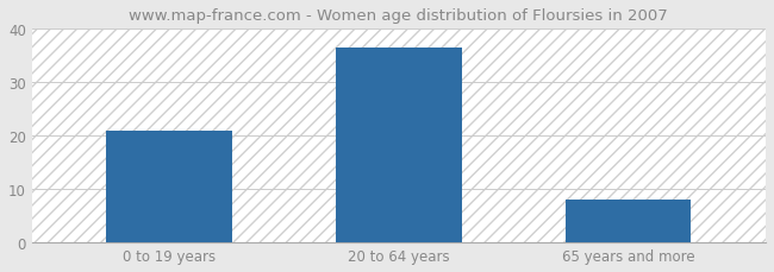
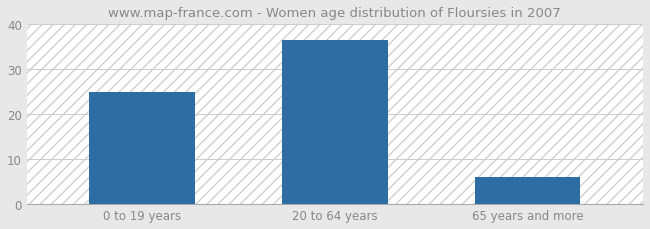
0 to 19 years: 21.0 -> 25.0
65 years and more: 8.0 -> 6.0
